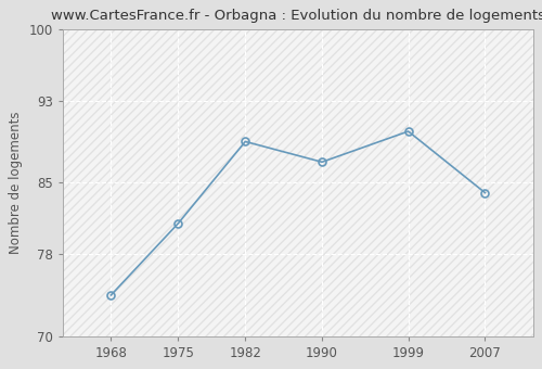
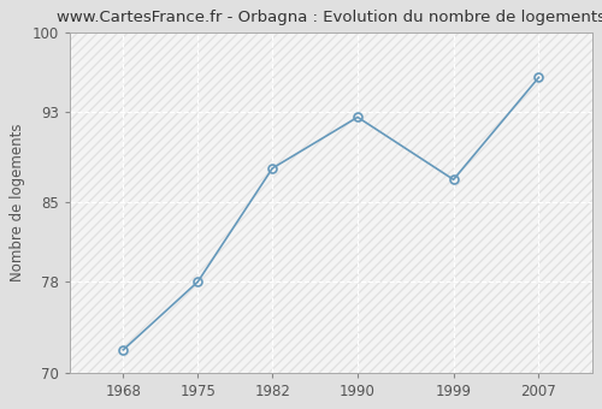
1968: 74.0 -> 72.0
1975: 81.0 -> 78.0
1982: 89.0 -> 88.0
1990: 87.0 -> 92.5
1999: 90.0 -> 87.0
2007: 84.0 -> 96.0
